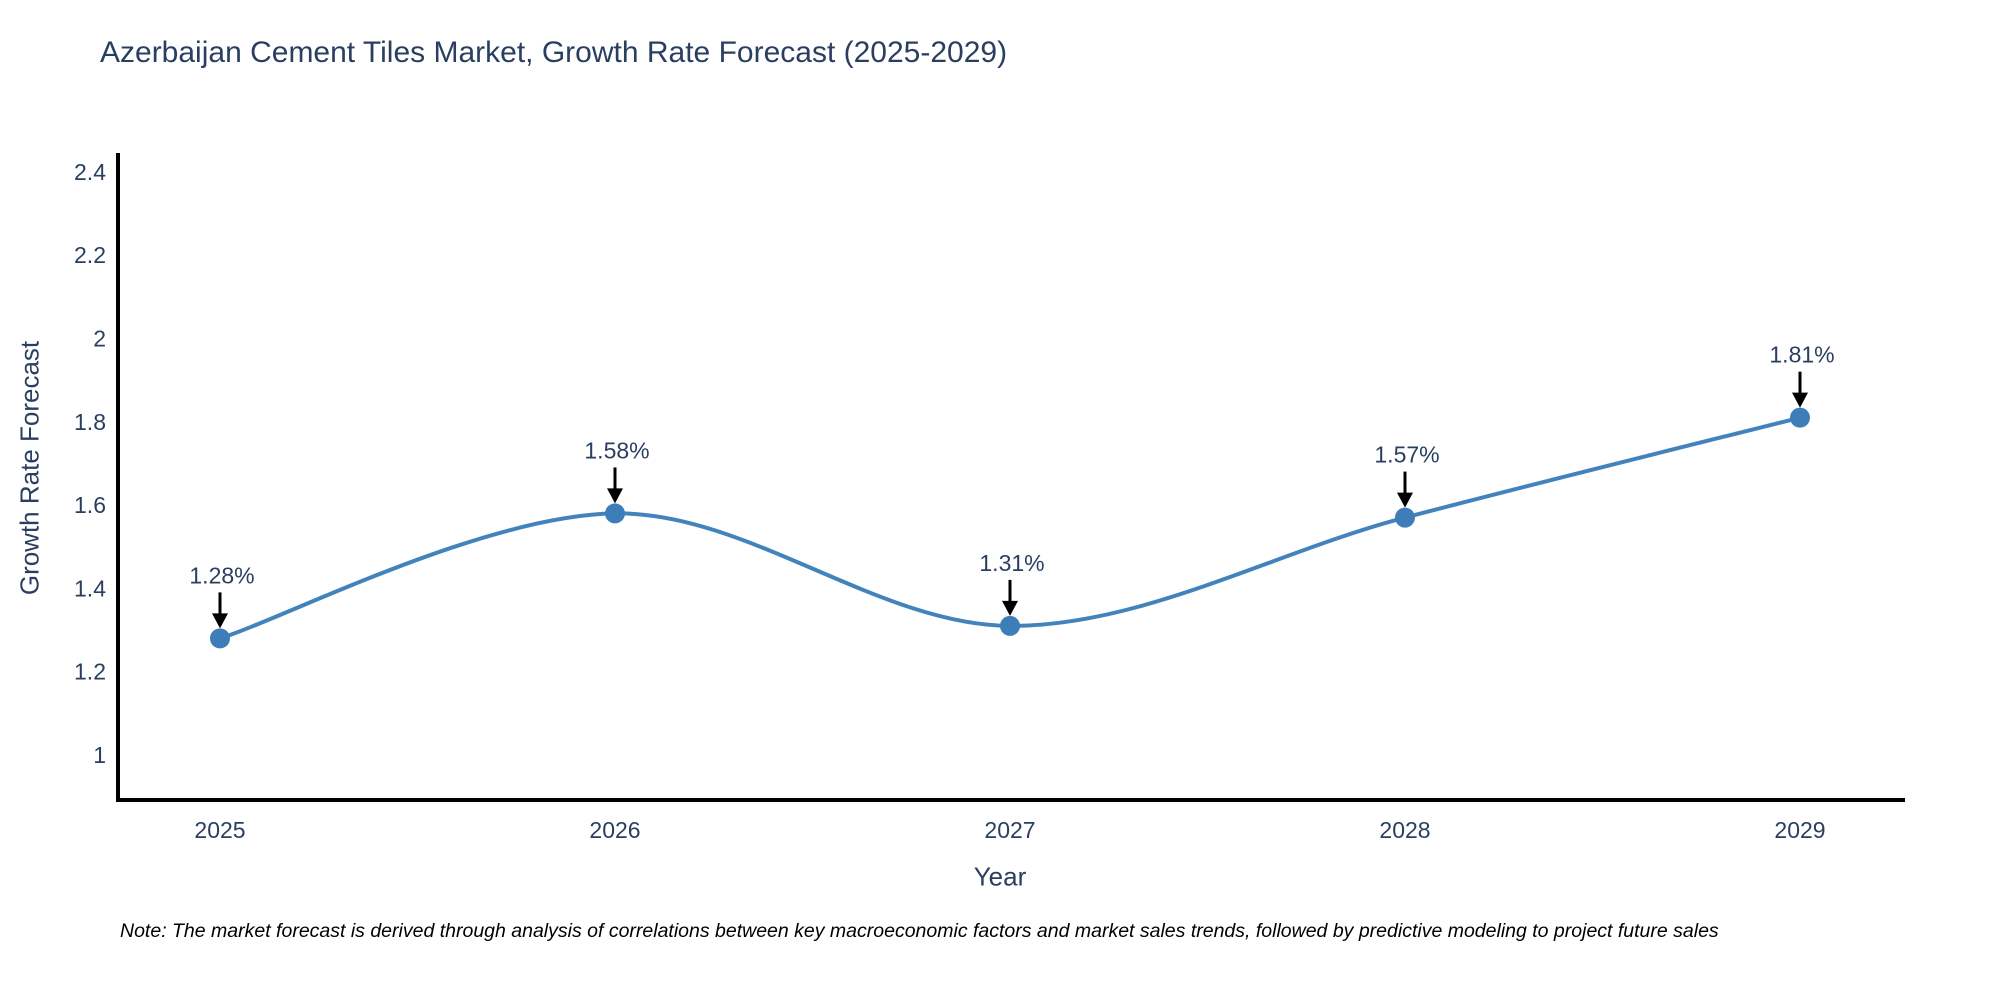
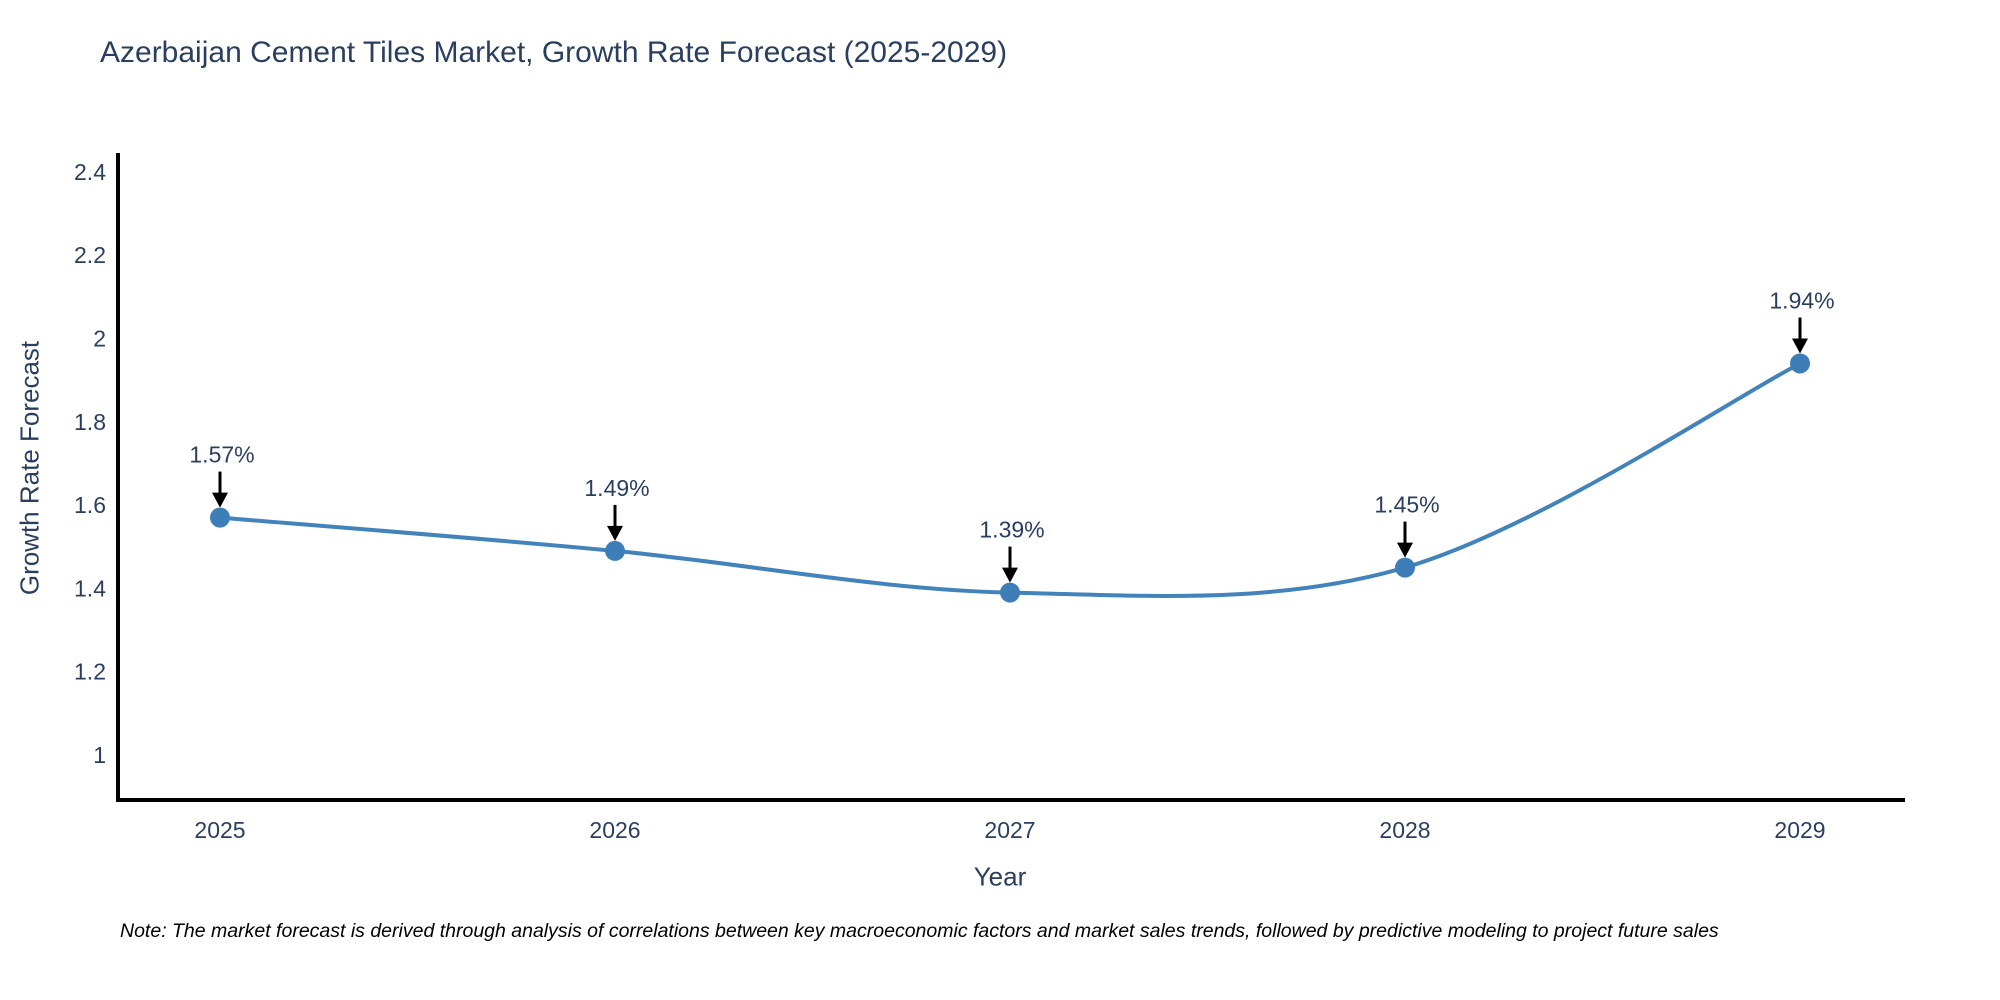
2025: 1.28% -> 1.57%
2026: 1.58% -> 1.49%
2027: 1.31% -> 1.39%
2028: 1.57% -> 1.45%
2029: 1.81% -> 1.94%
